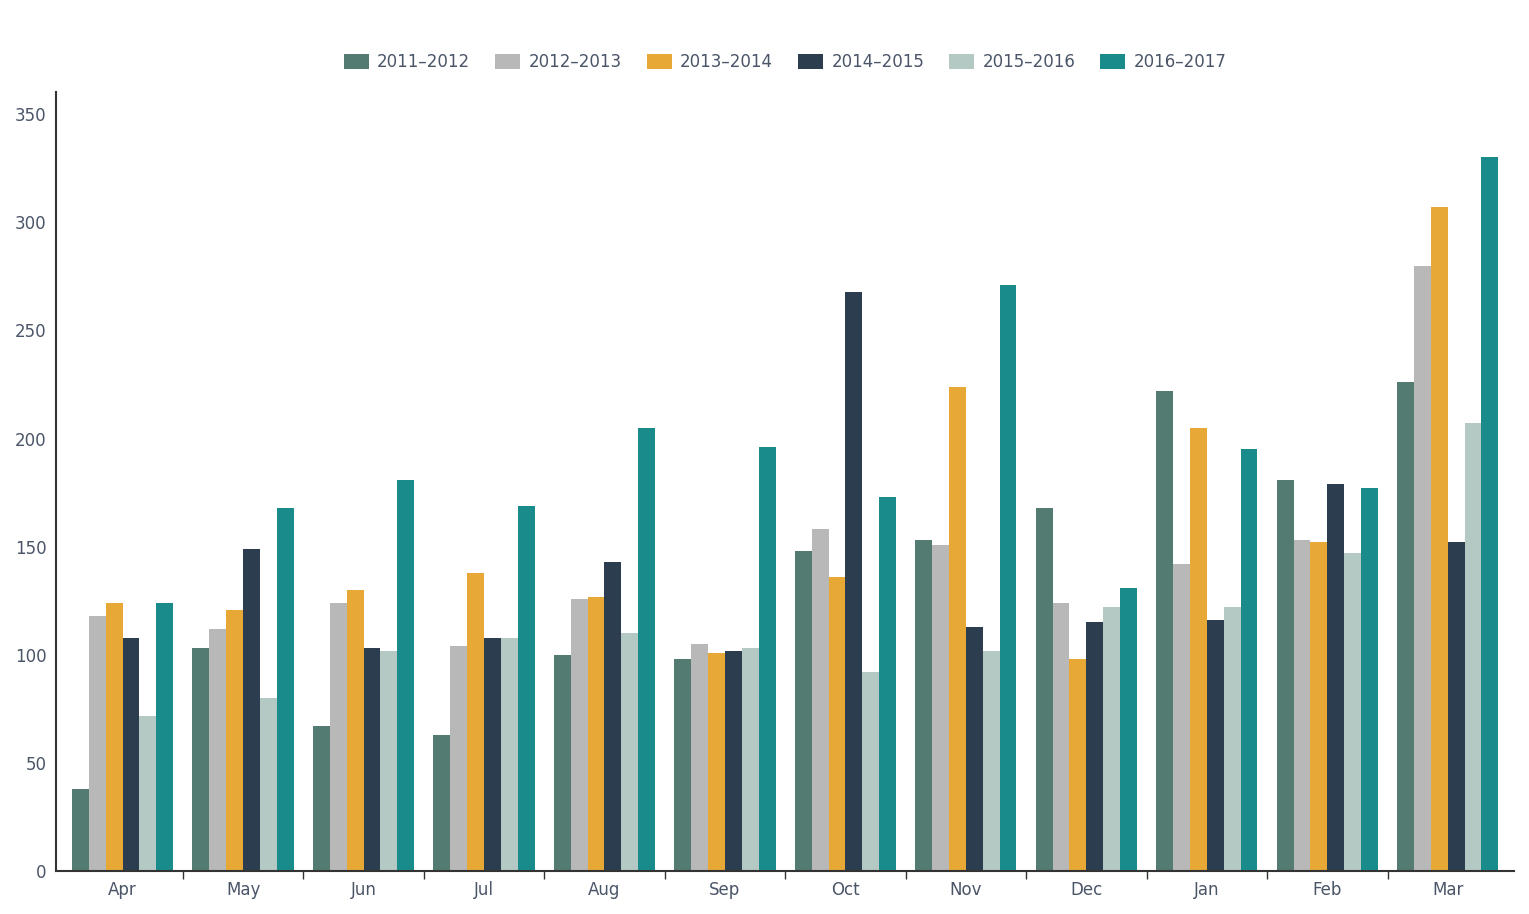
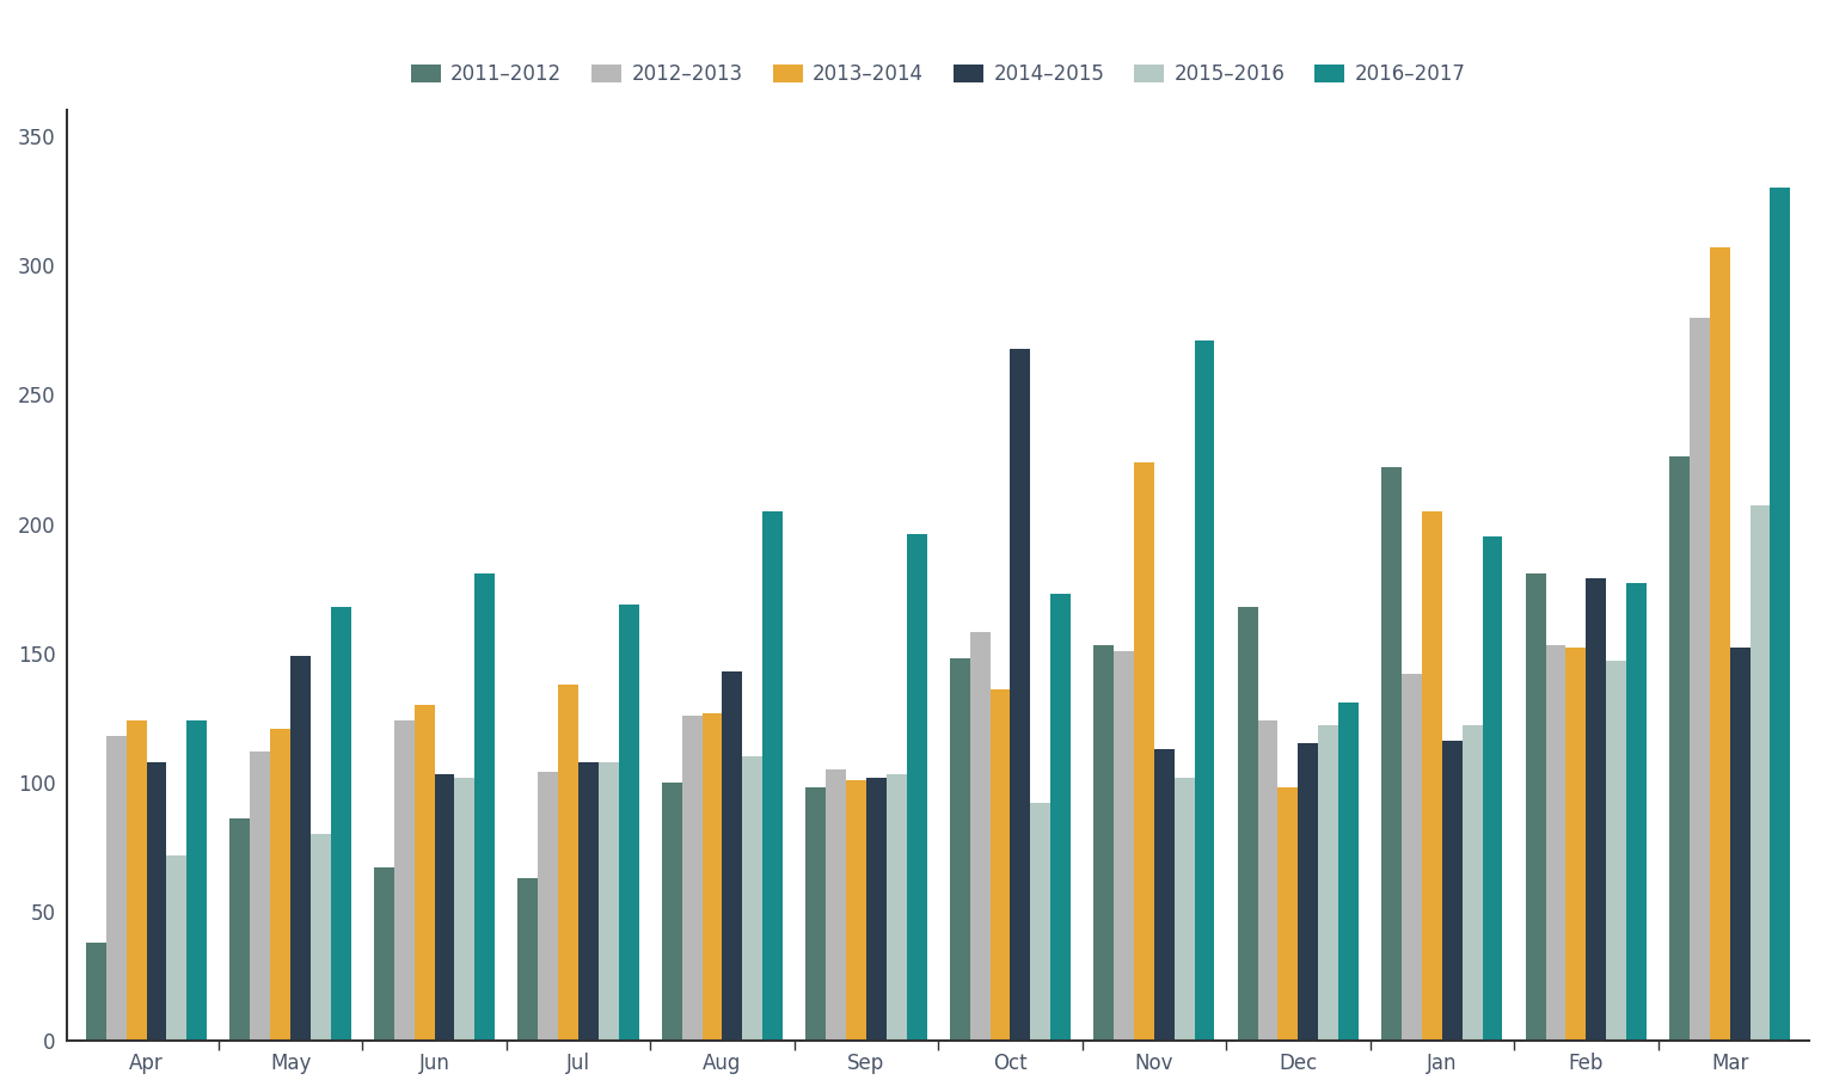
2011–2012/May: 103 -> 86
